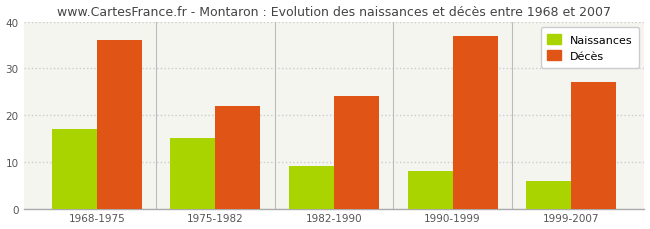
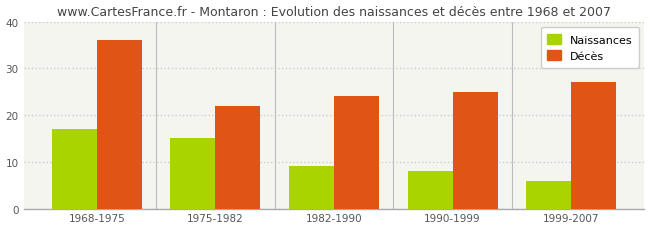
Décès/1990-1999: 37 -> 25
